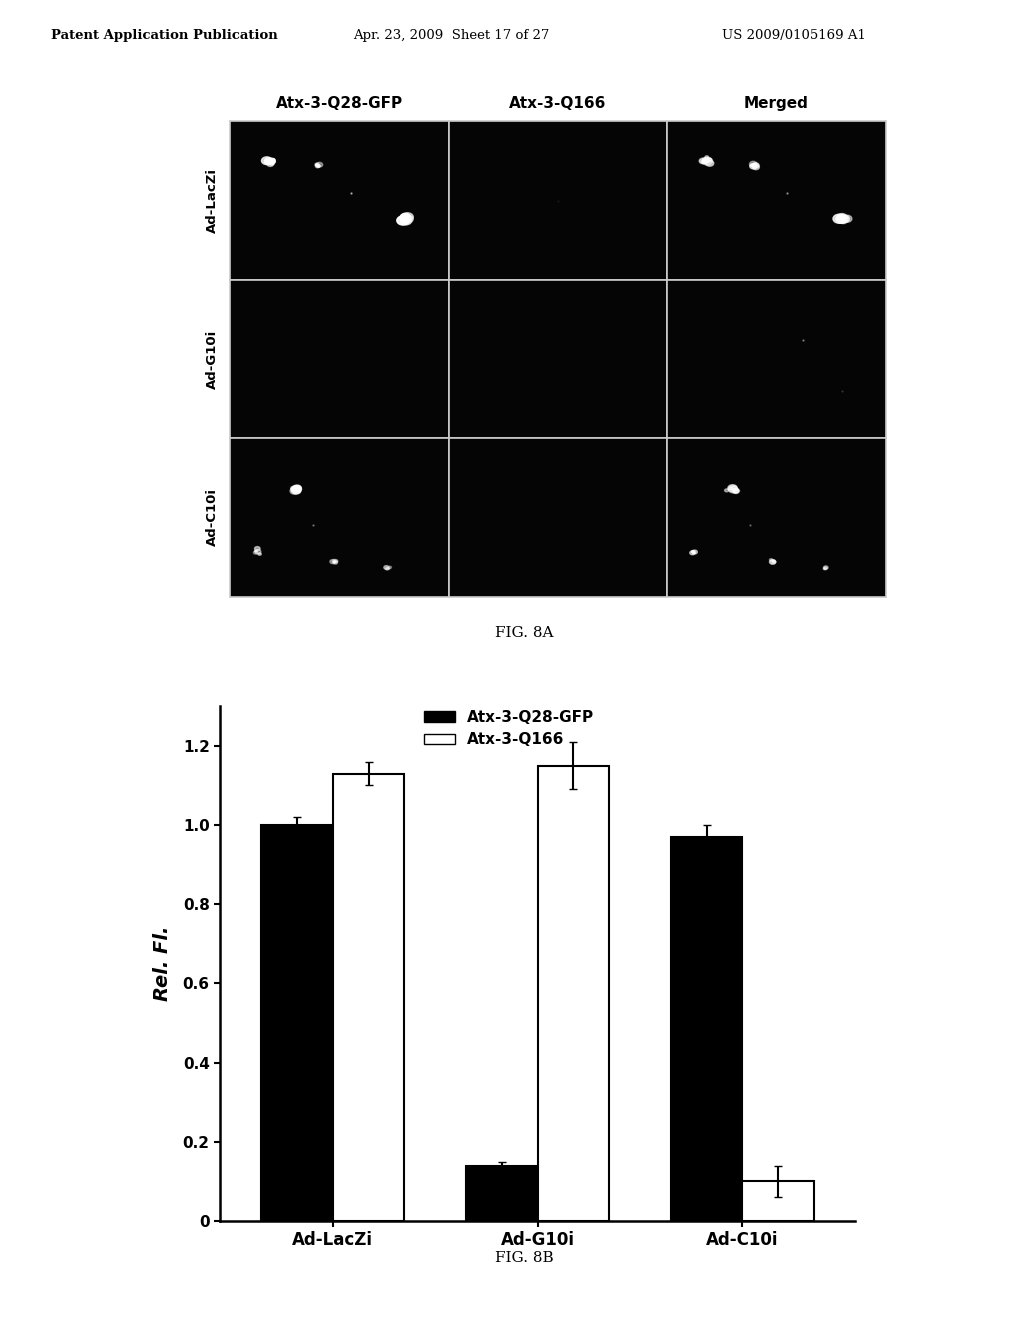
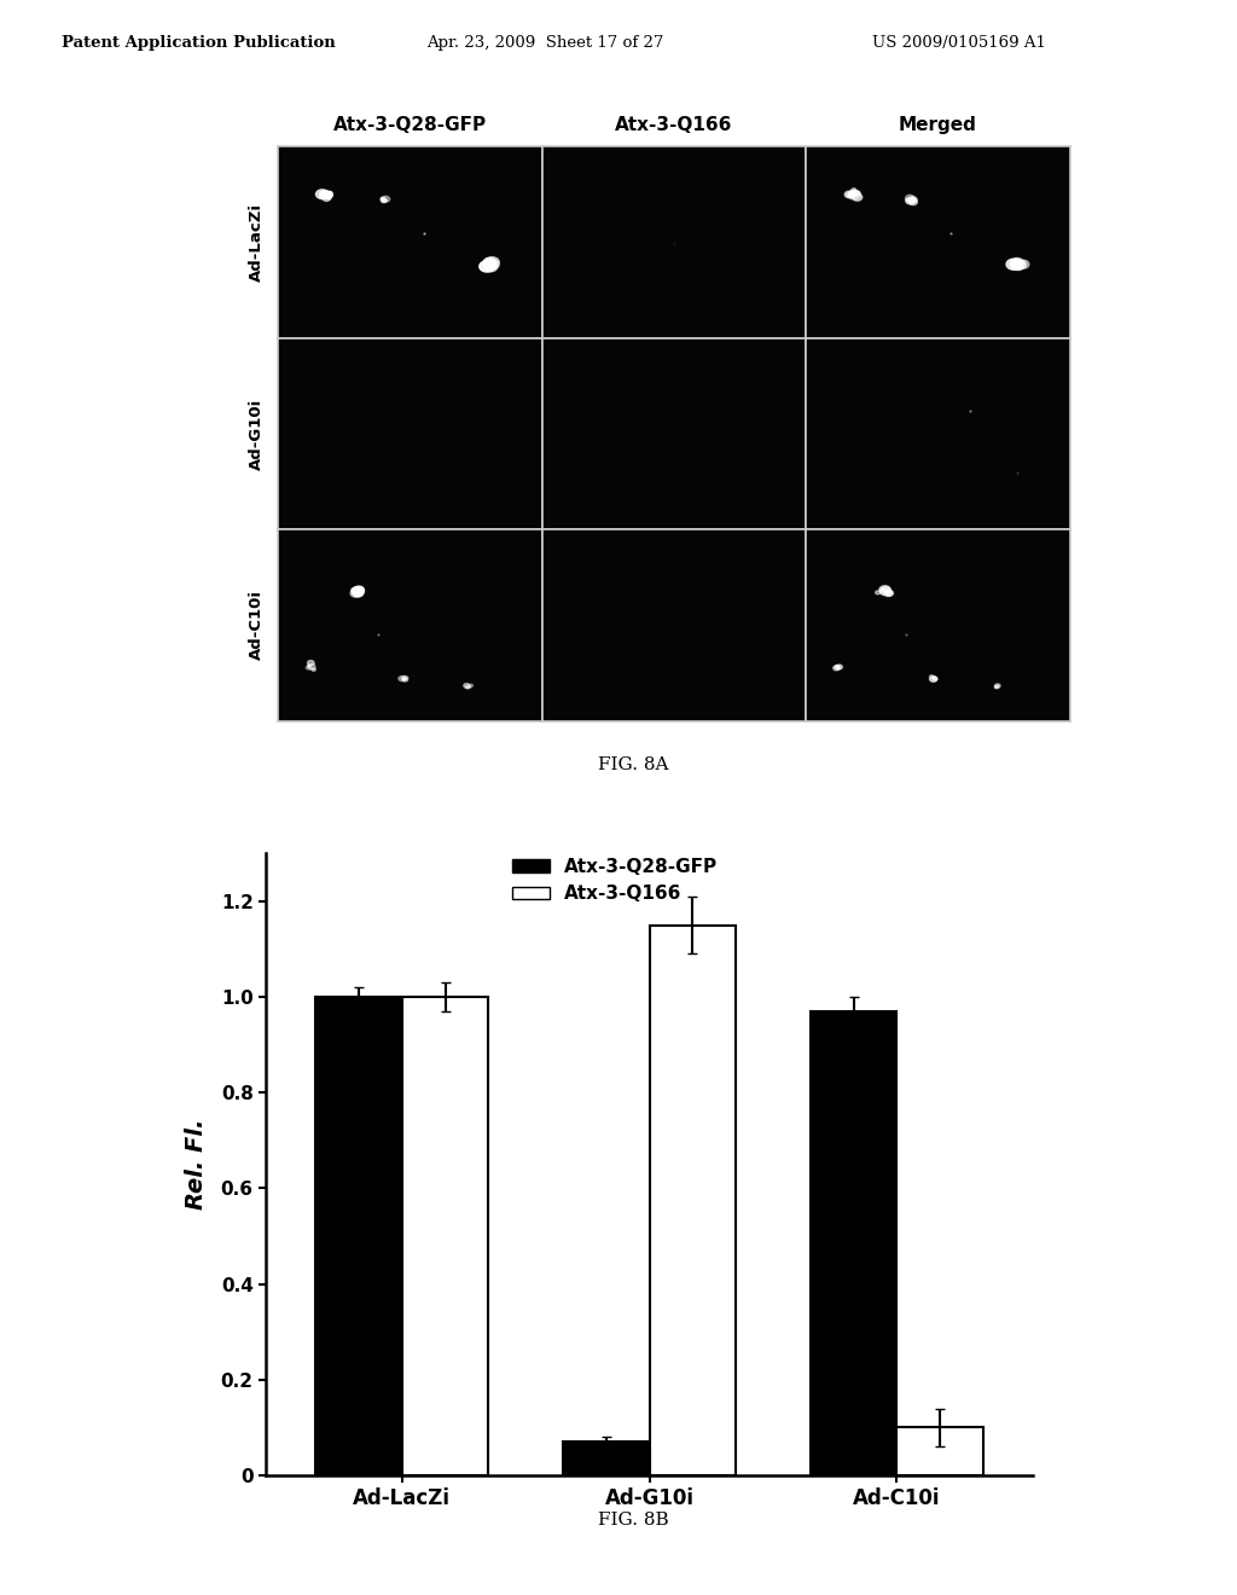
Atx-3-Q166/Ad-LacZi: 1.13 -> 1.00
Atx-3-Q28-GFP/Ad-G10i: 0.14 -> 0.07
